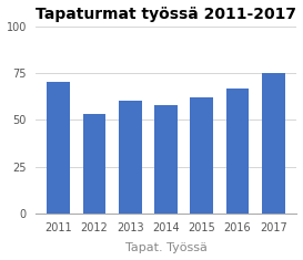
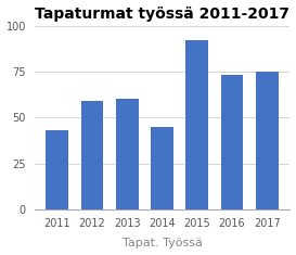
2011: 70 -> 43
2012: 53 -> 59
2014: 58 -> 45
2015: 62 -> 92
2016: 67 -> 73
